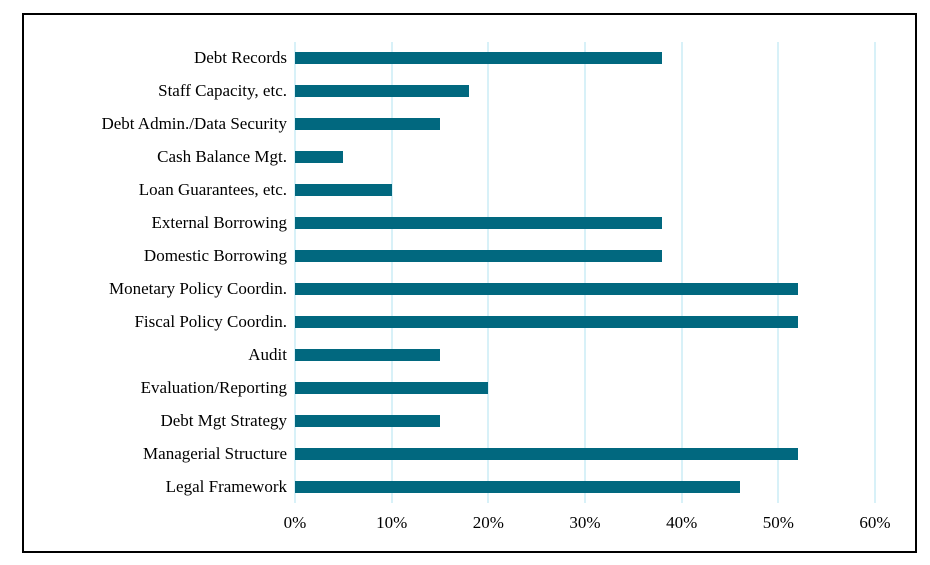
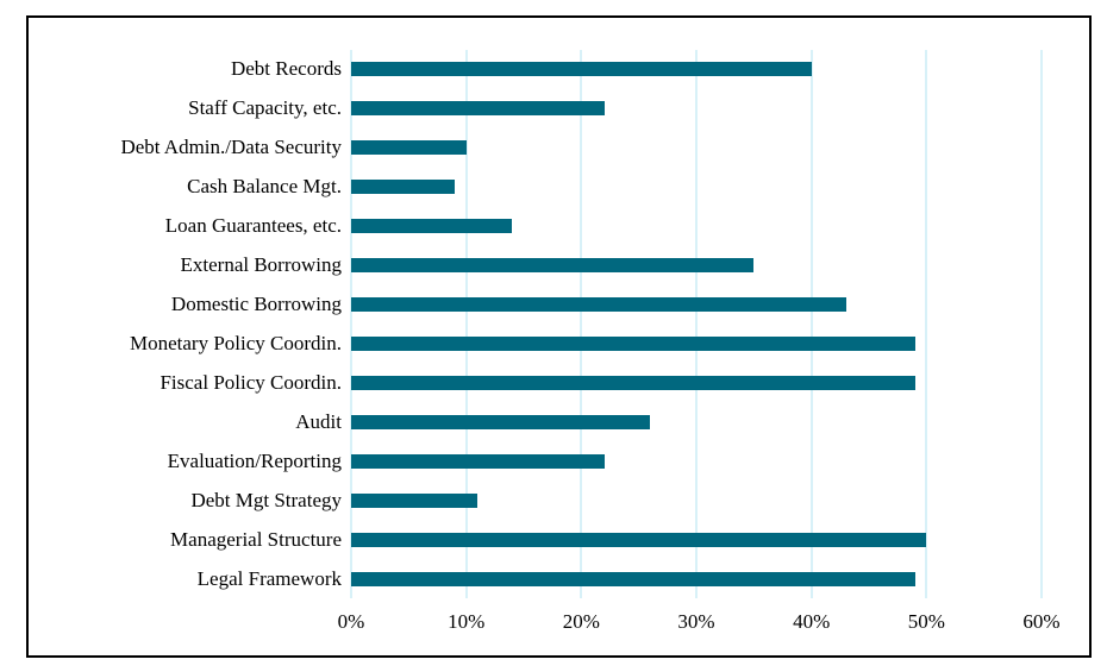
Debt Records: 38% -> 40%
Staff Capacity, etc.: 18% -> 22%
Debt Admin./Data Security: 15% -> 10%
Cash Balance Mgt.: 5% -> 9%
Loan Guarantees, etc.: 10% -> 14%
External Borrowing: 38% -> 35%
Domestic Borrowing: 38% -> 43%
Monetary Policy Coordin.: 52% -> 49%
Fiscal Policy Coordin.: 52% -> 49%
Audit: 15% -> 26%
Evaluation/Reporting: 20% -> 22%
Debt Mgt Strategy: 15% -> 11%
Managerial Structure: 52% -> 50%
Legal Framework: 46% -> 49%
